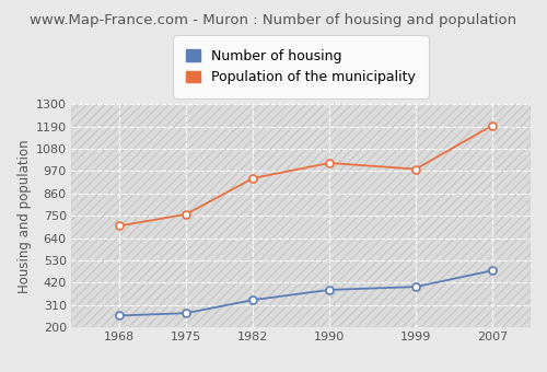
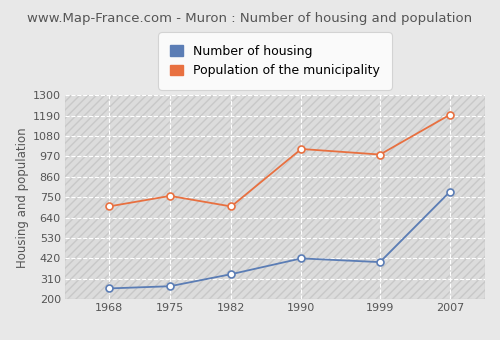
Population of the municipality/1982: 940 -> 700
Number of housing/1990: 380 -> 420
Number of housing/2007: 480 -> 780
